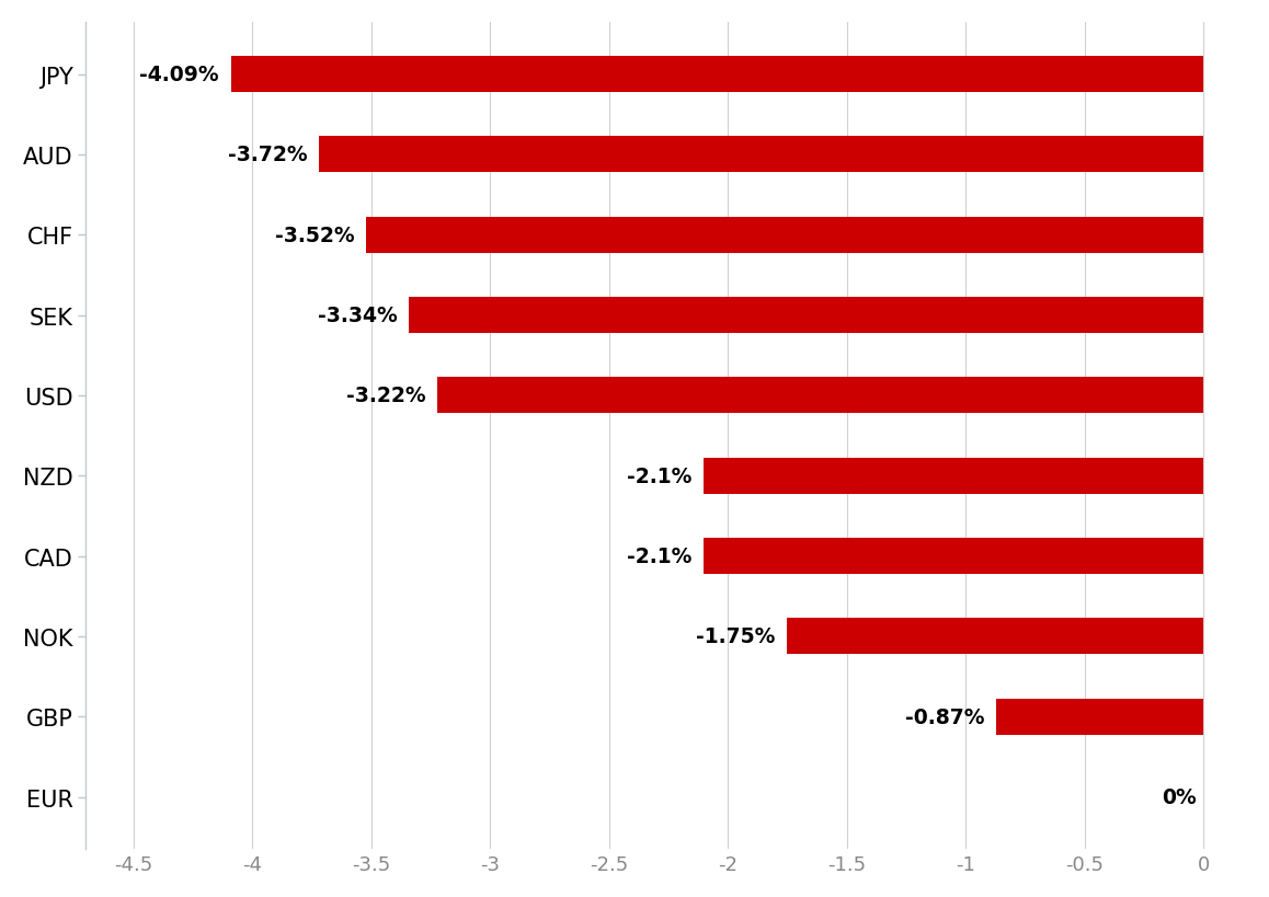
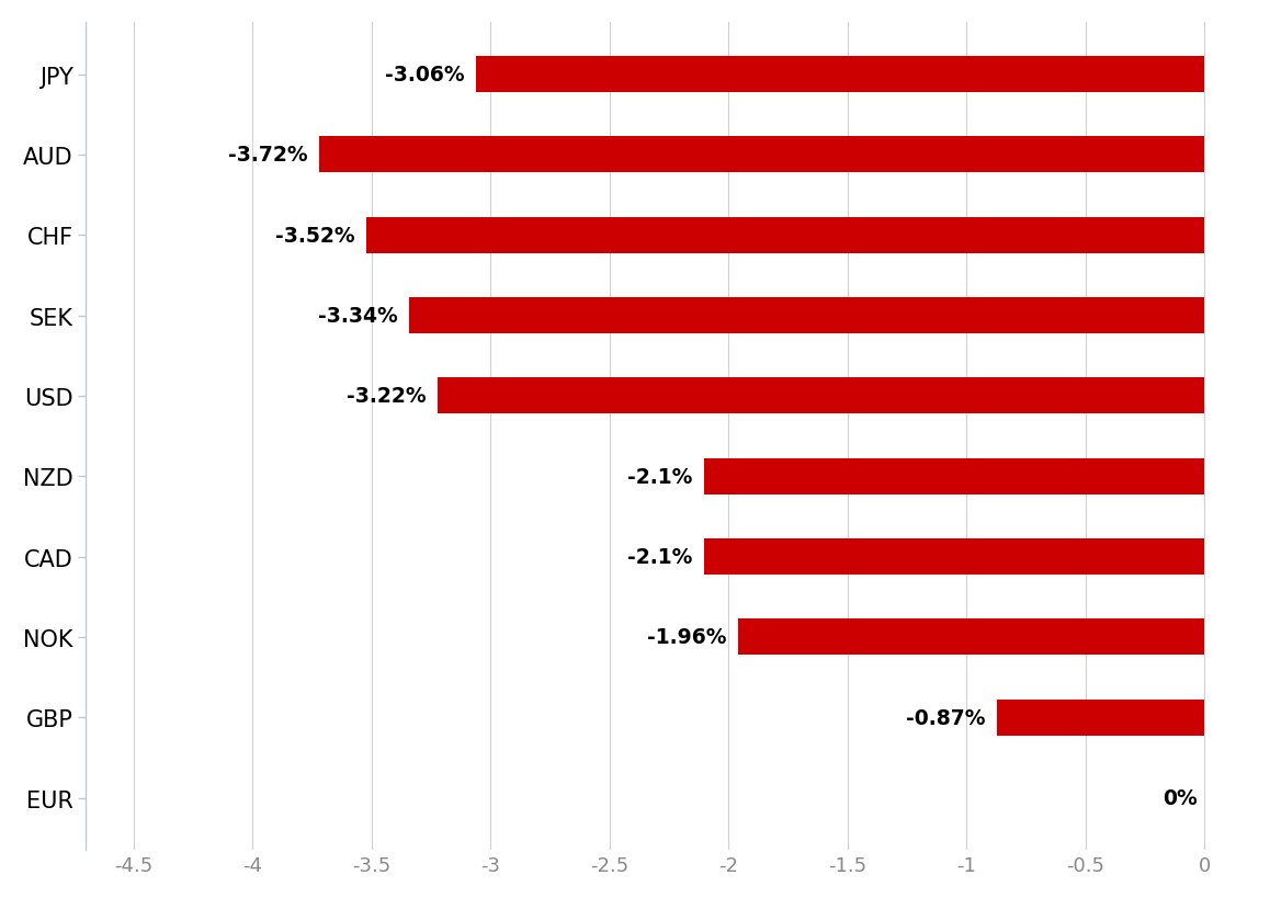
JPY: -4.09% -> -3.06%
NOK: -1.75% -> -1.96%
